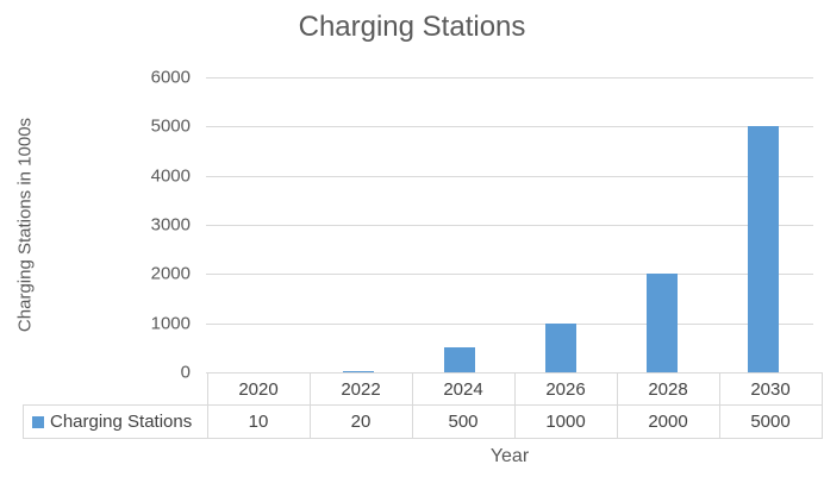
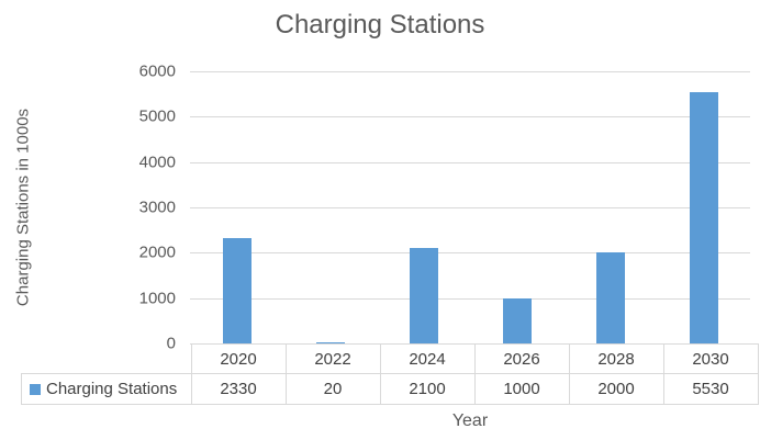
2020: 10 -> 2330
2024: 500 -> 2100
2030: 5000 -> 5530
